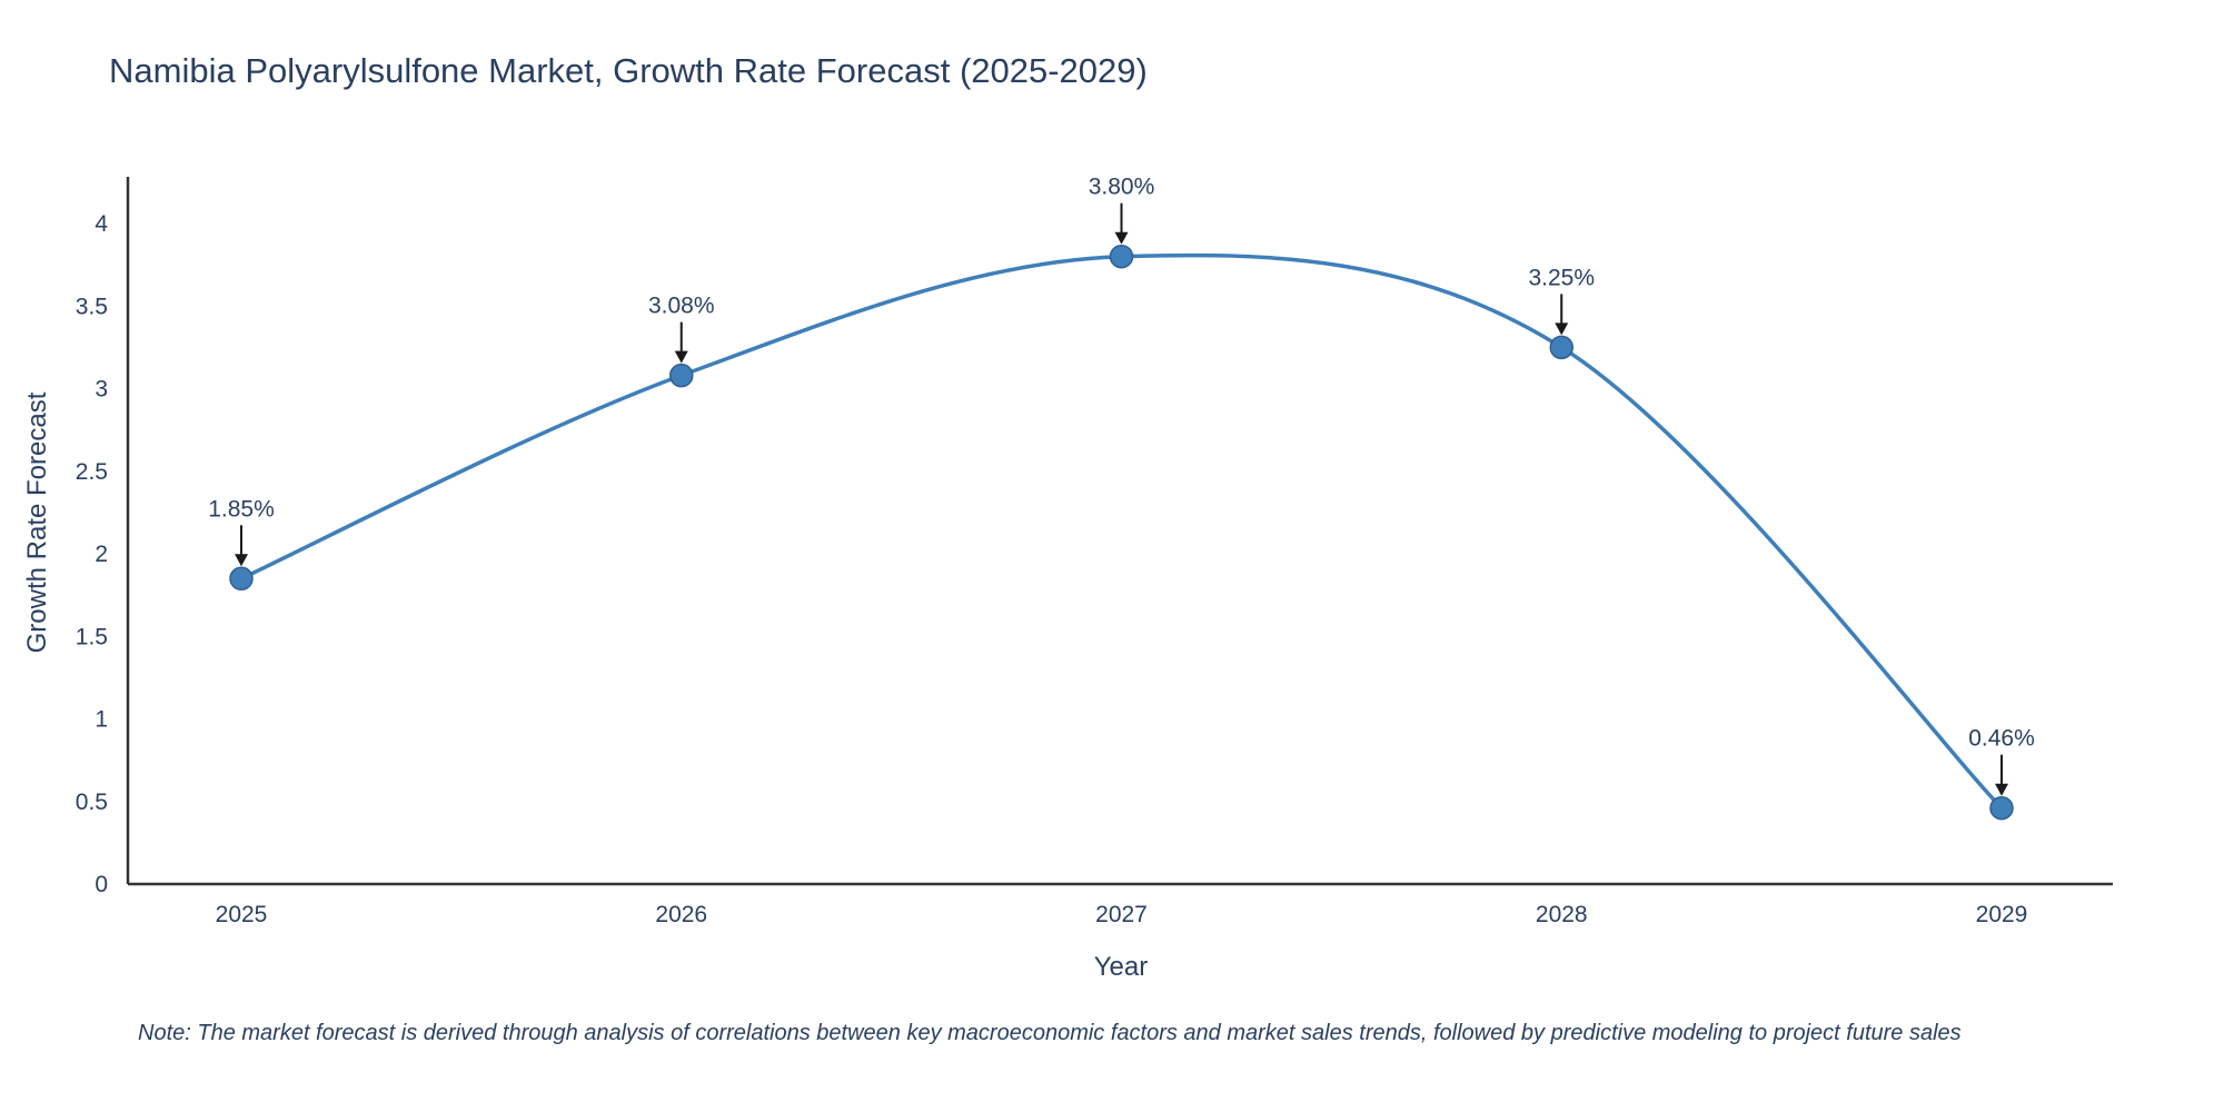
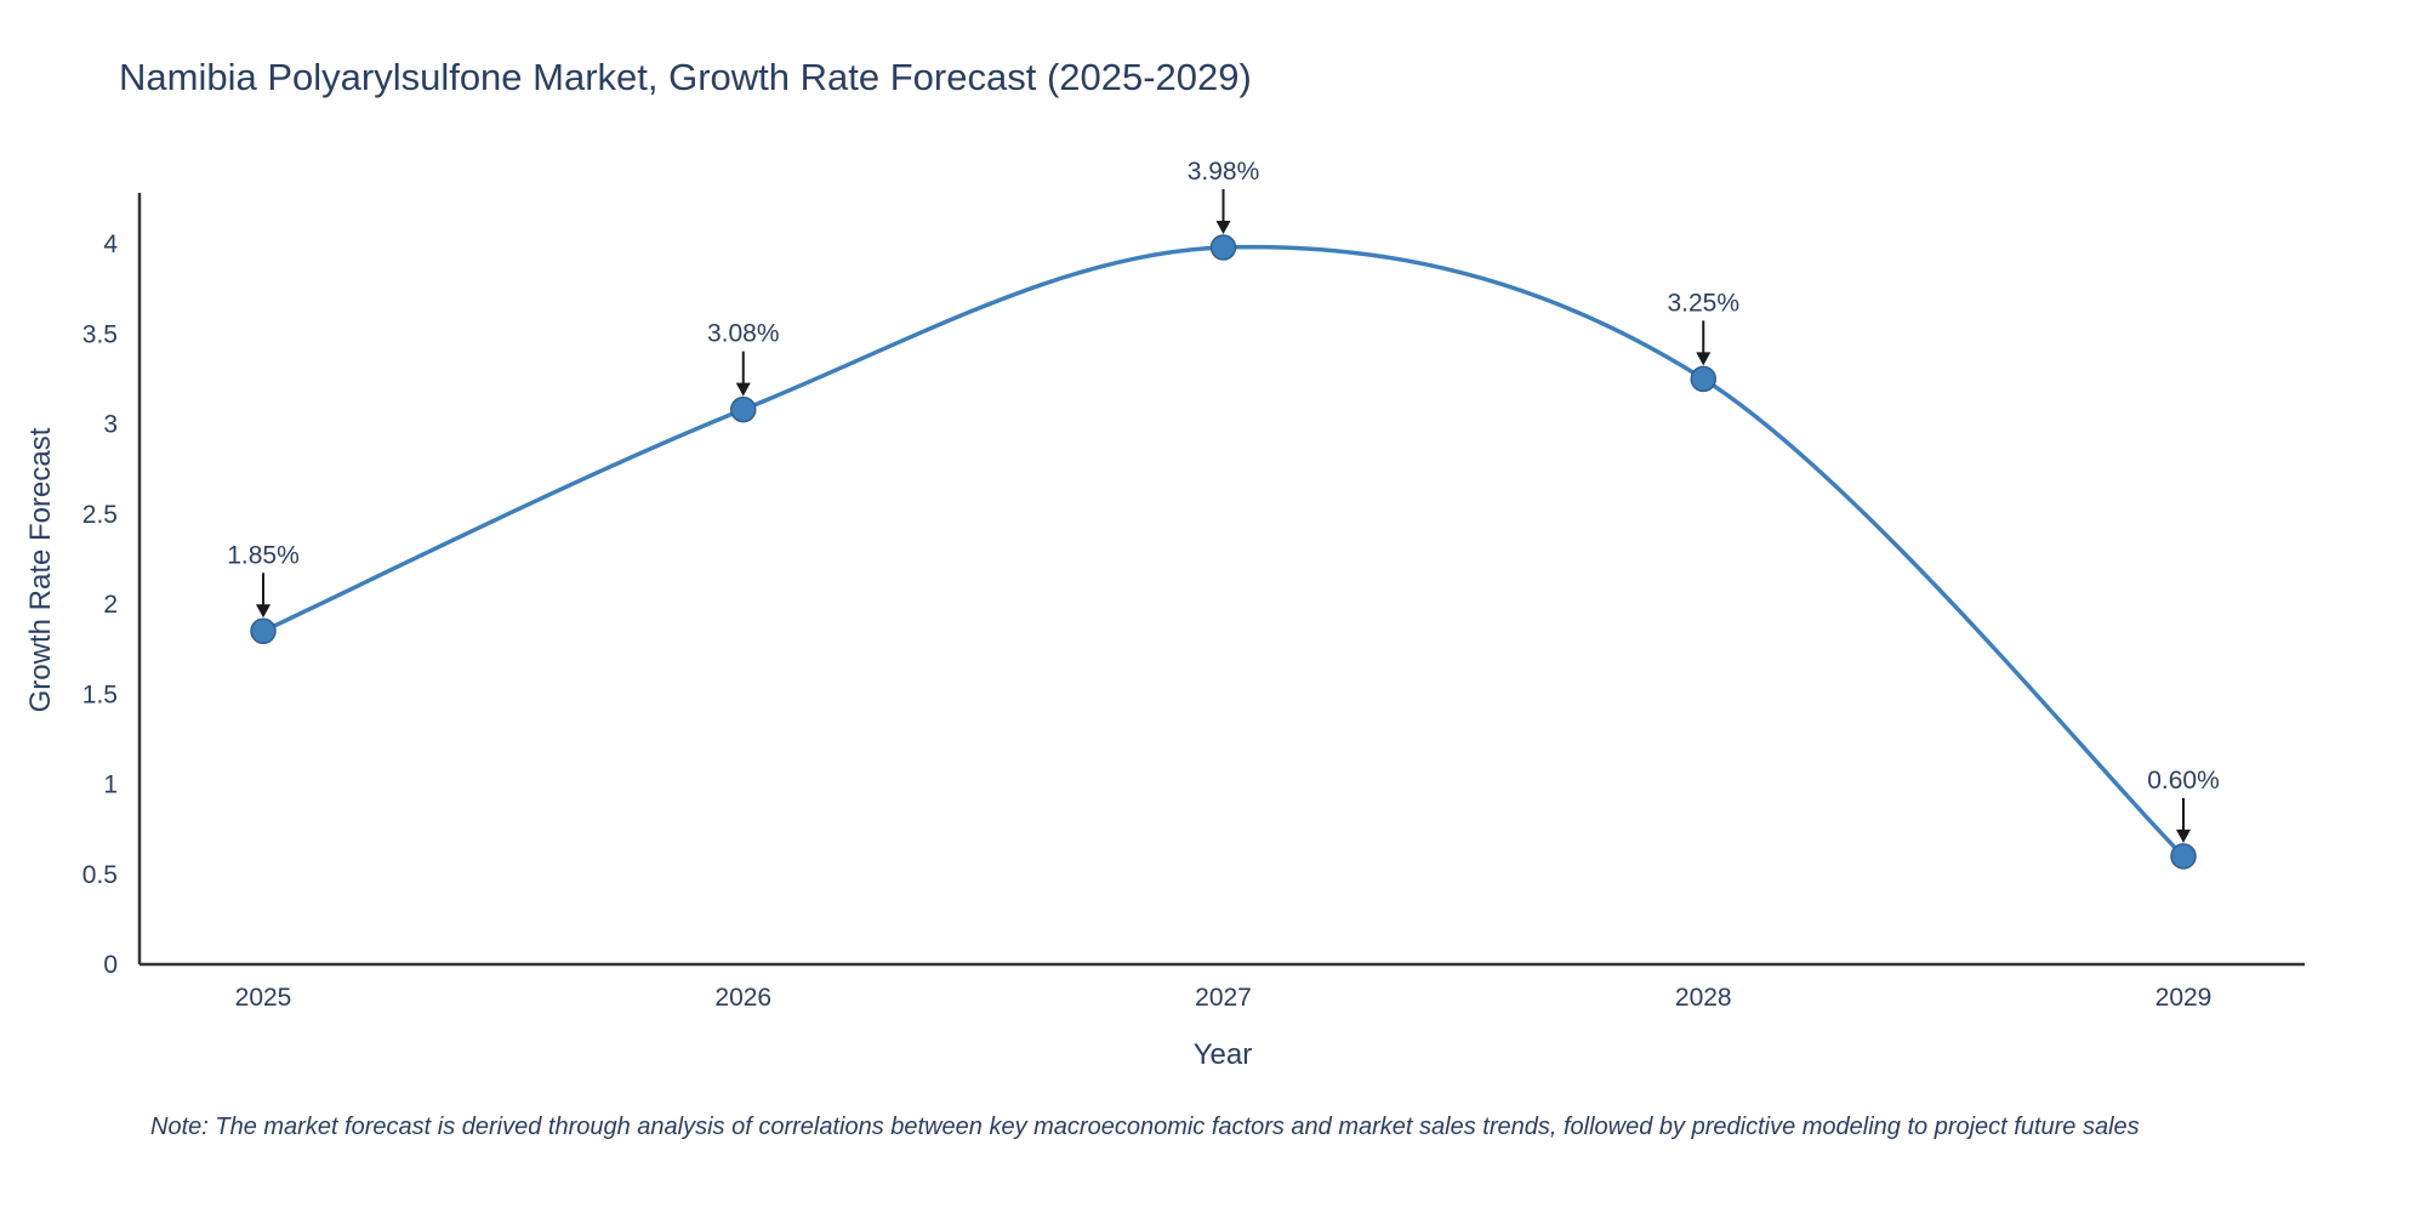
2027: 3.80% -> 3.98%
2029: 0.46% -> 0.60%
